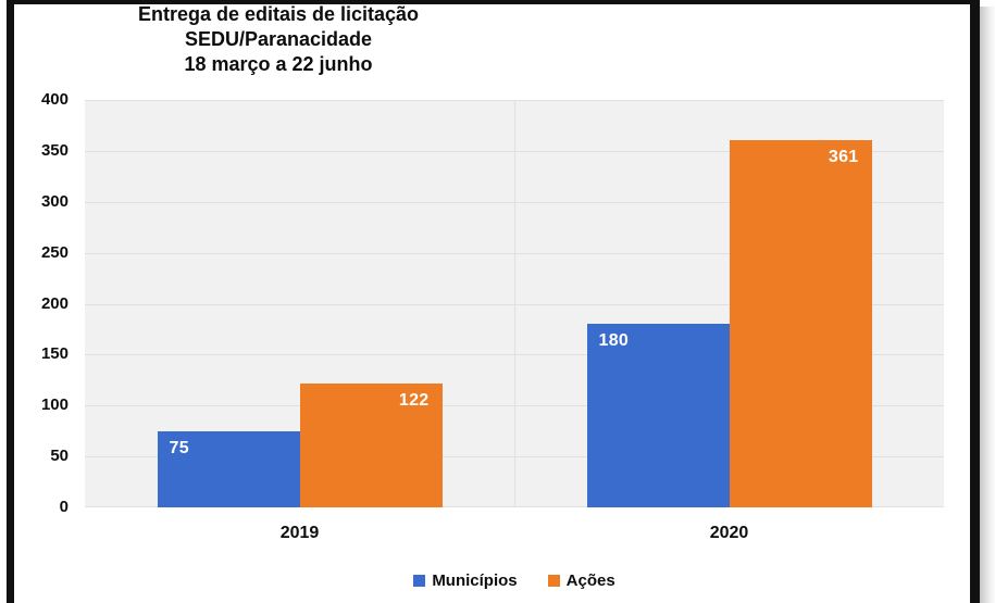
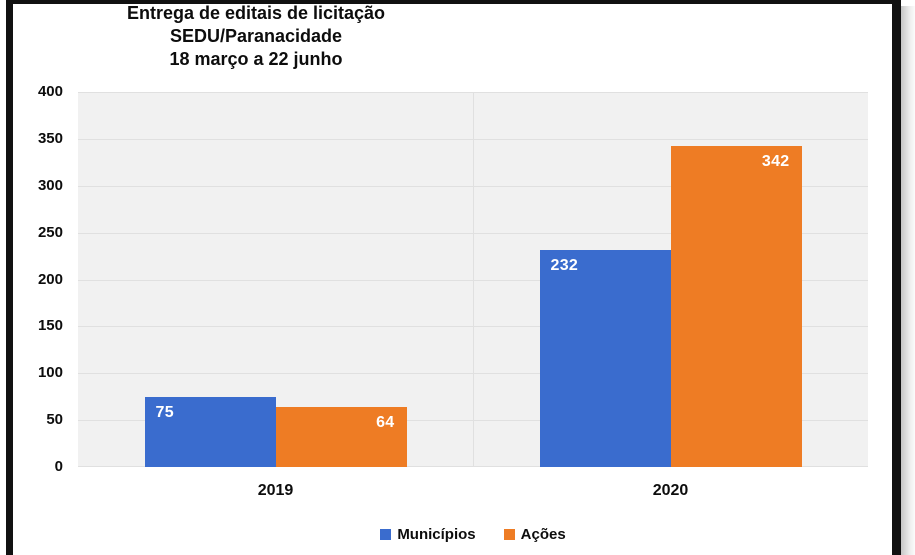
Ações/2019: 122 -> 64
Municípios/2020: 180 -> 232
Ações/2020: 361 -> 342
